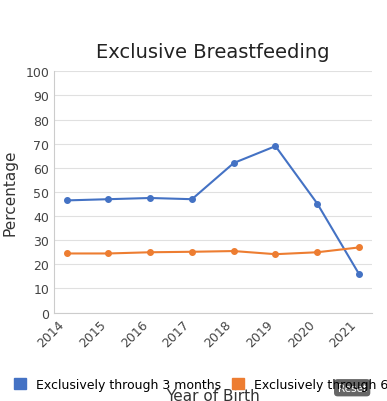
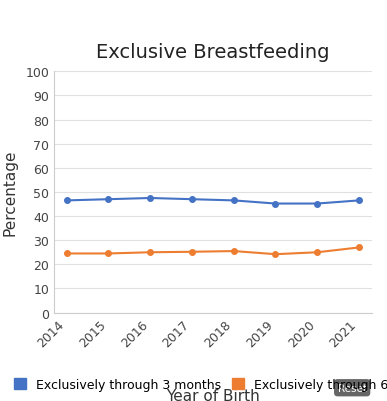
Exclusively through 3 months/2018: 62.0 -> 46.5
Exclusively through 3 months/2019: 69.0 -> 45.2
Exclusively through 3 months/2021: 16.0 -> 46.5
